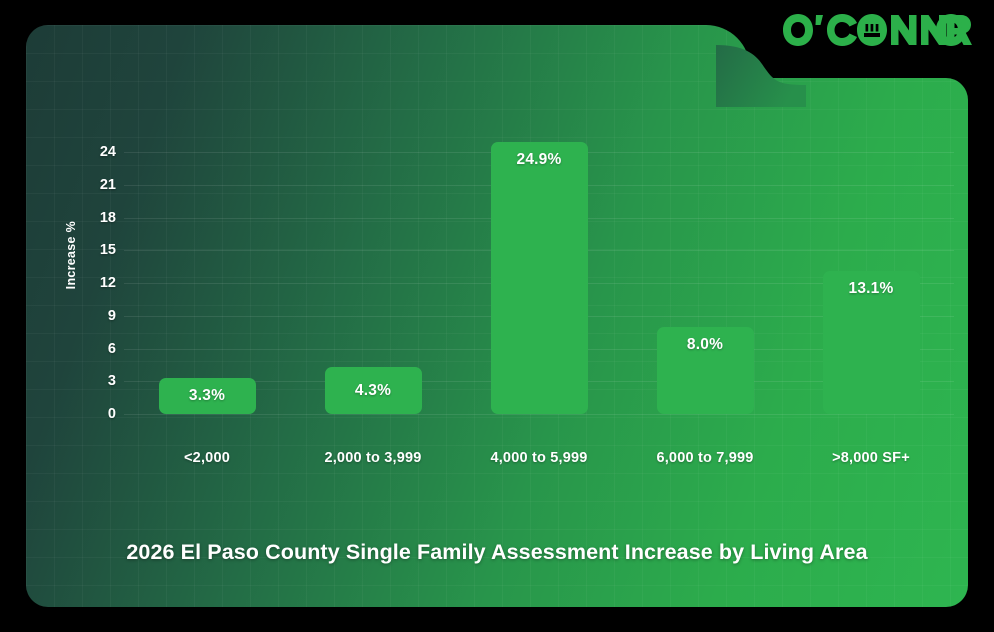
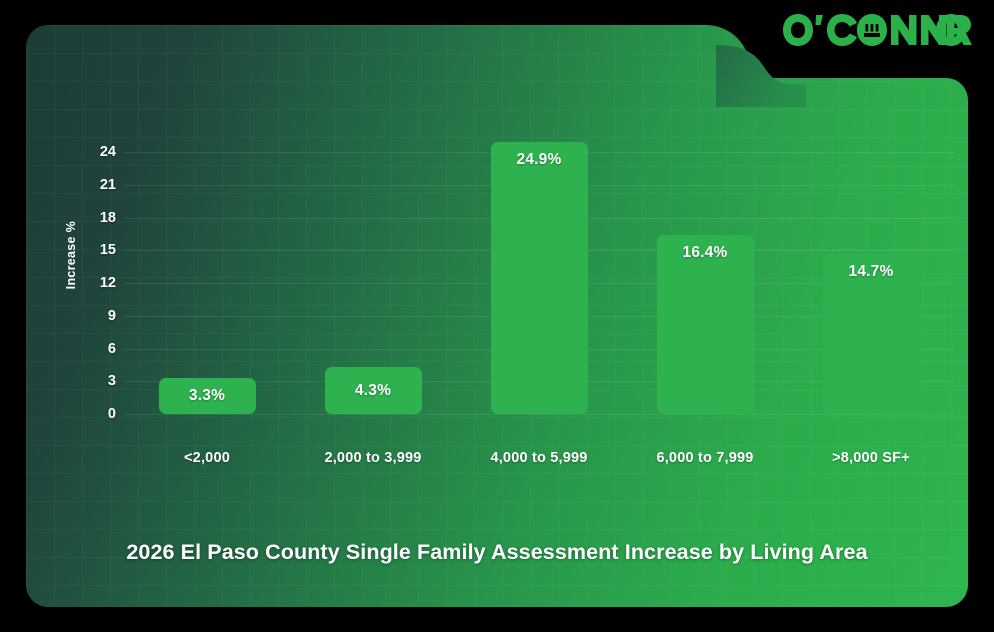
6,000 to 7,999: 8.0% -> 16.4%
>8,000 SF+: 13.1% -> 14.7%
